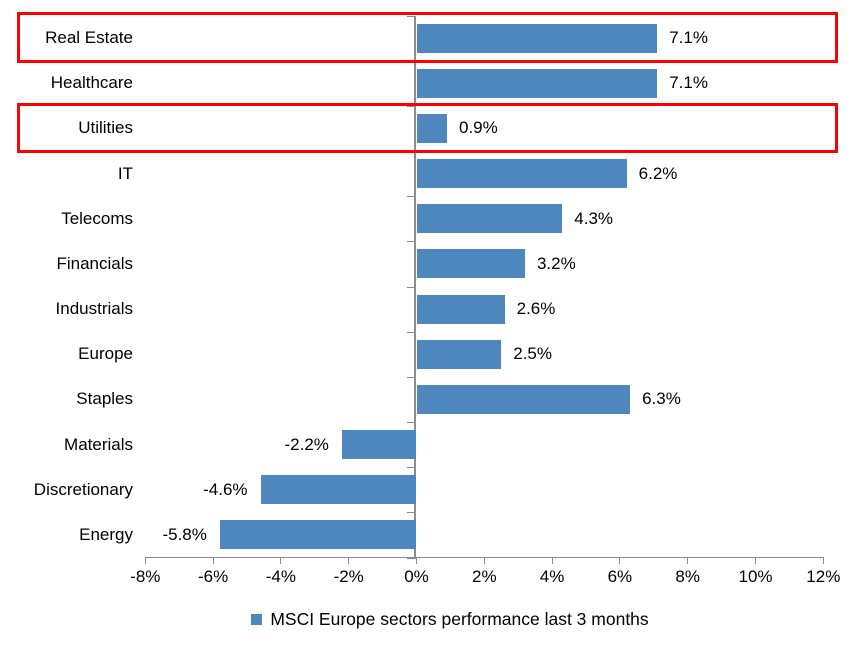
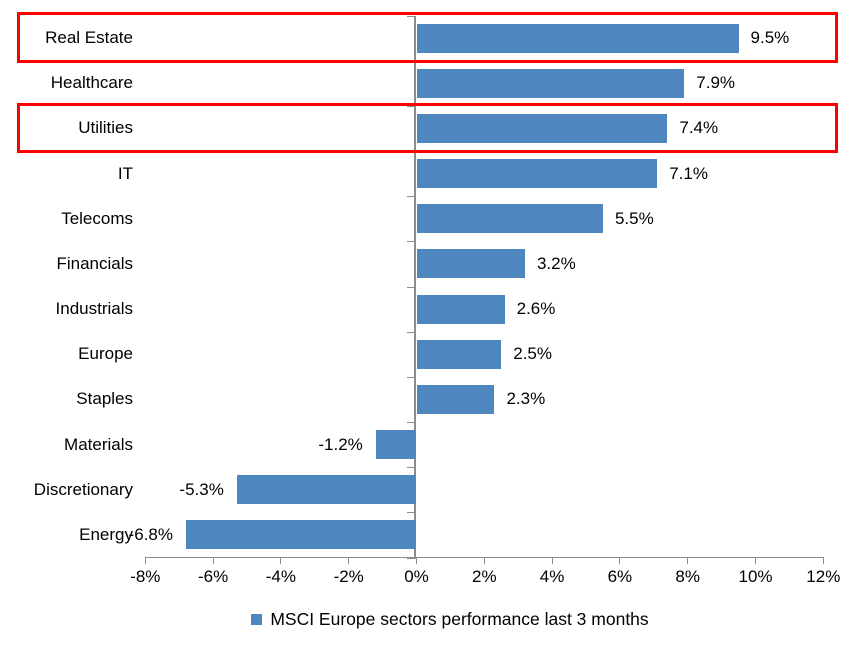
Real Estate: 7.1% -> 9.5%
Healthcare: 7.1% -> 7.9%
Utilities: 0.9% -> 7.4%
IT: 6.2% -> 7.1%
Telecoms: 4.3% -> 5.5%
Staples: 6.3% -> 2.3%
Materials: -2.2% -> -1.2%
Discretionary: -4.6% -> -5.3%
Energy: -5.8% -> -6.8%
